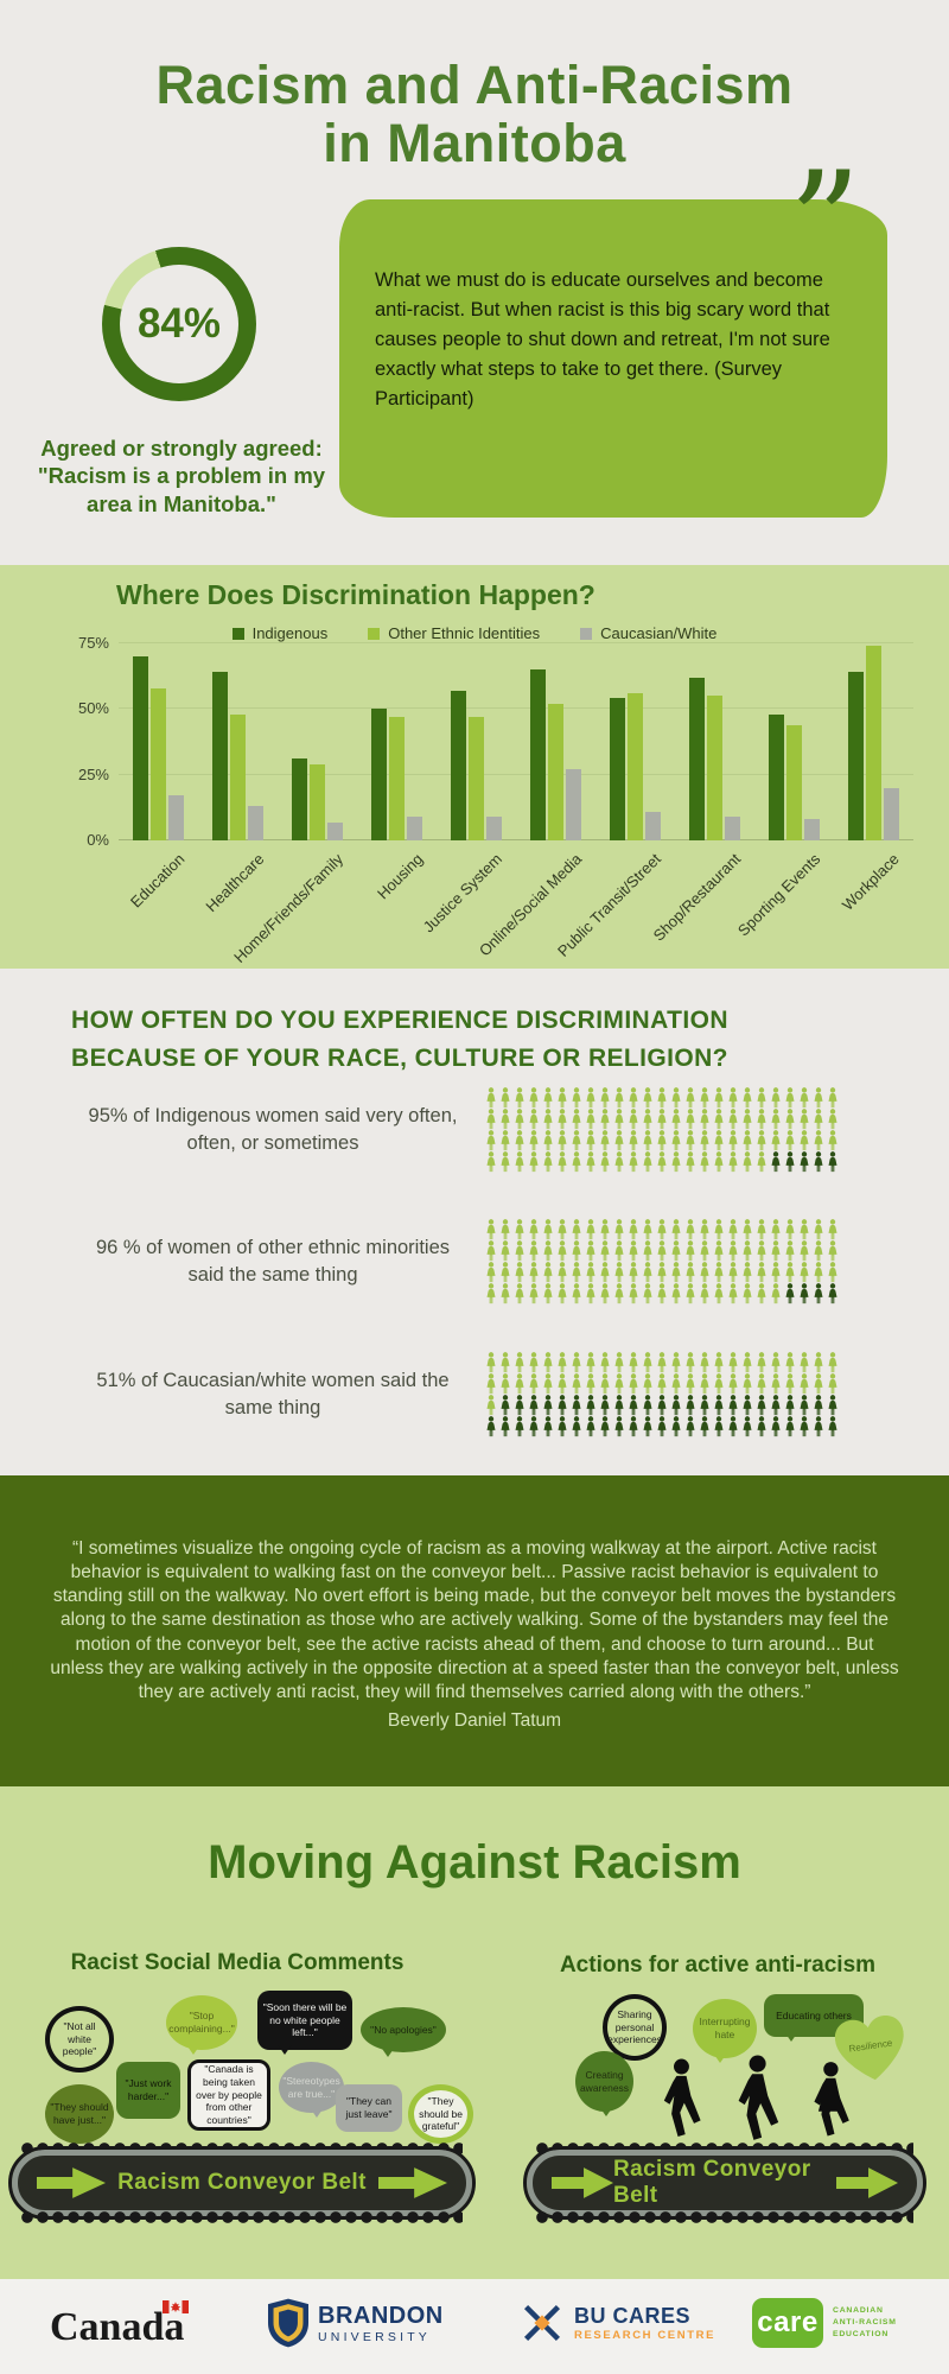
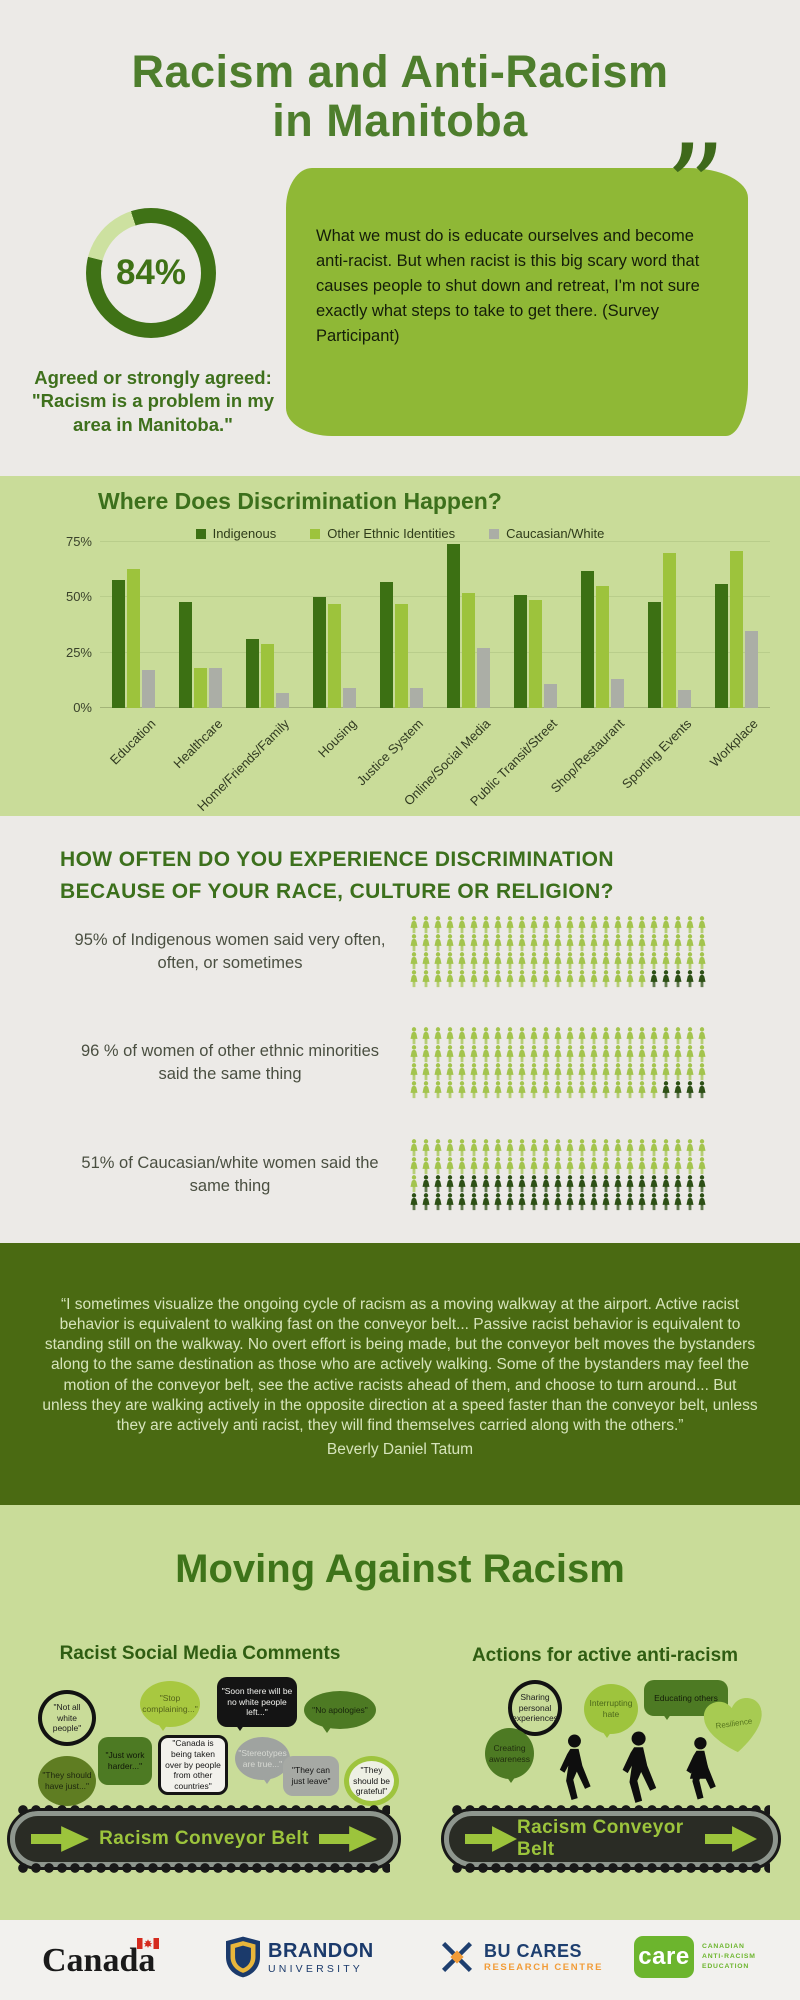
Indigenous/Education: 70% -> 58%
Other Ethnic Identities/Education: 58% -> 63%
Indigenous/Healthcare: 64% -> 48%
Other Ethnic Identities/Healthcare: 48% -> 18%
Caucasian/White/Healthcare: 13% -> 18%
Indigenous/Online/Social Media: 65% -> 74%
Indigenous/Public Transit/Street: 54% -> 51%
Other Ethnic Identities/Public Transit/Street: 56% -> 49%
Caucasian/White/Shop/Restaurant: 9% -> 13%
Other Ethnic Identities/Sporting Events: 44% -> 70%
Indigenous/Workplace: 64% -> 56%
Other Ethnic Identities/Workplace: 74% -> 71%
Caucasian/White/Workplace: 20% -> 35%
